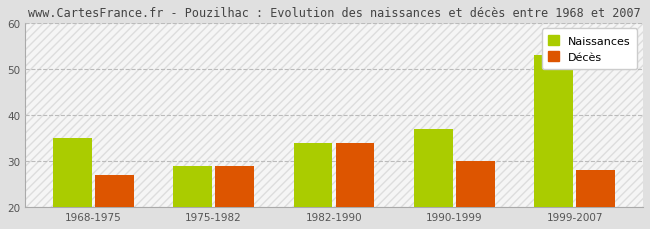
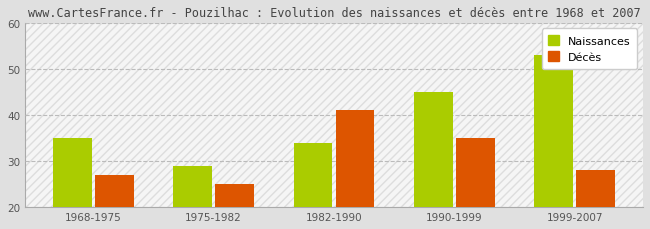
Décès/1975-1982: 29 -> 25
Décès/1982-1990: 34 -> 41
Naissances/1990-1999: 37 -> 45
Décès/1990-1999: 30 -> 35
